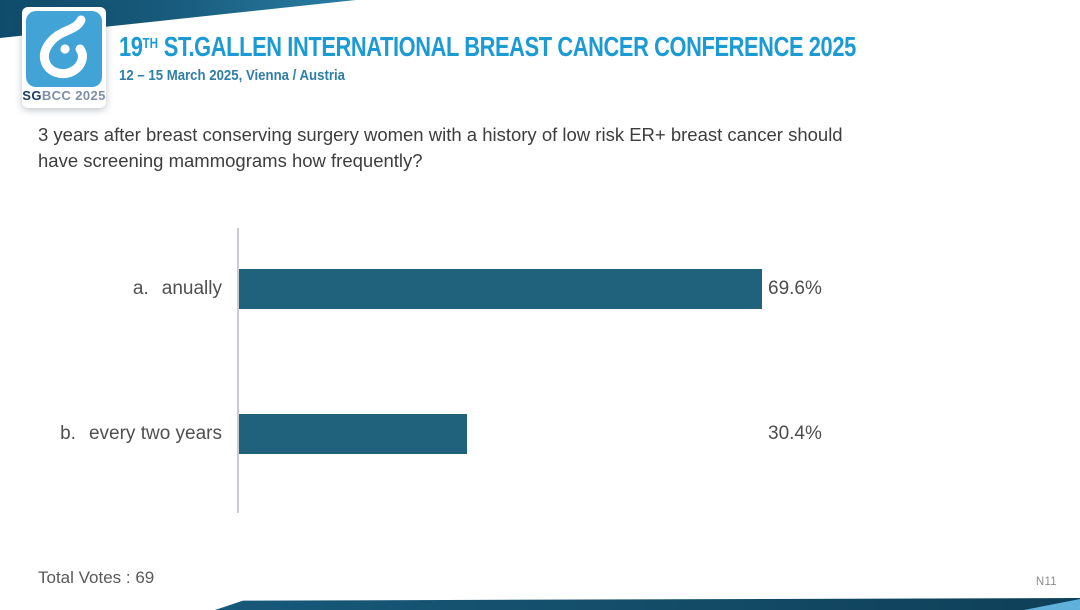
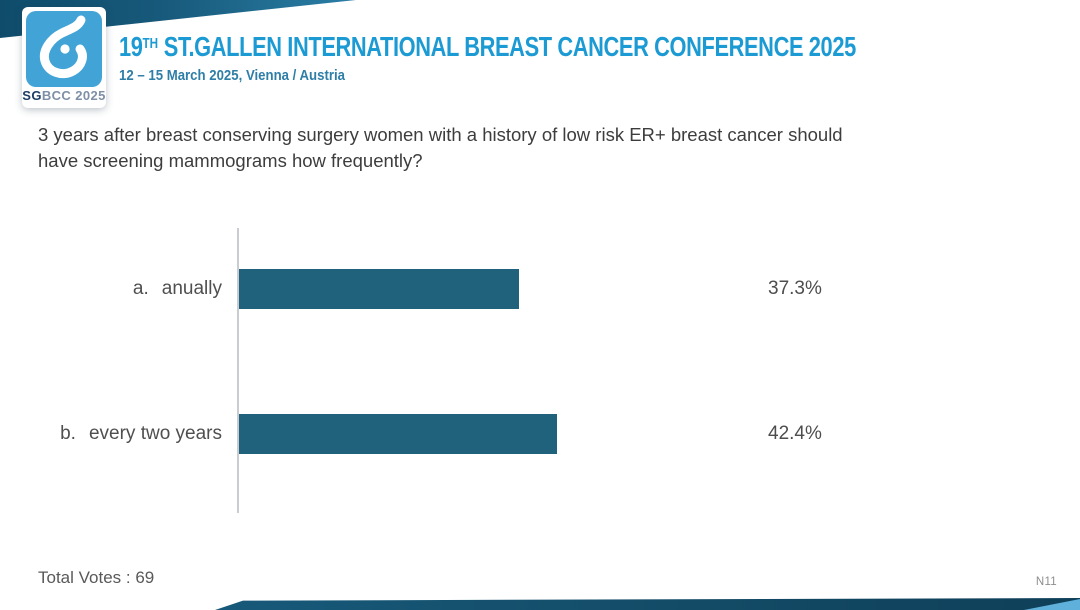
anually: 69.6% -> 37.3%
every two years: 30.4% -> 42.4%
